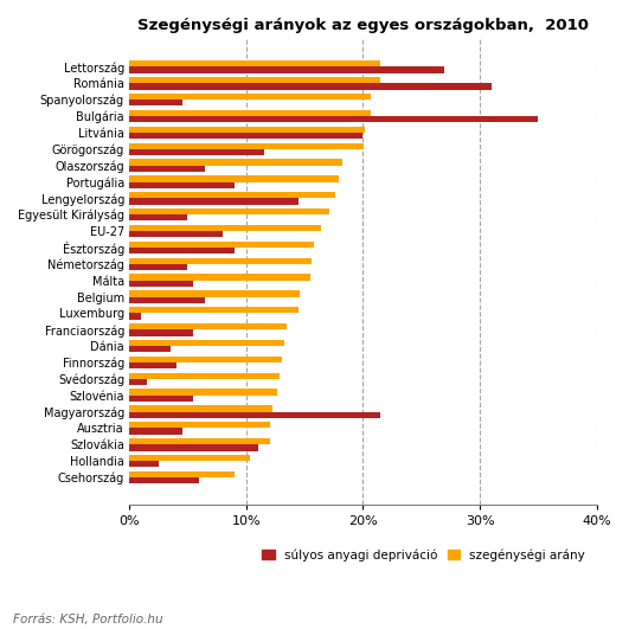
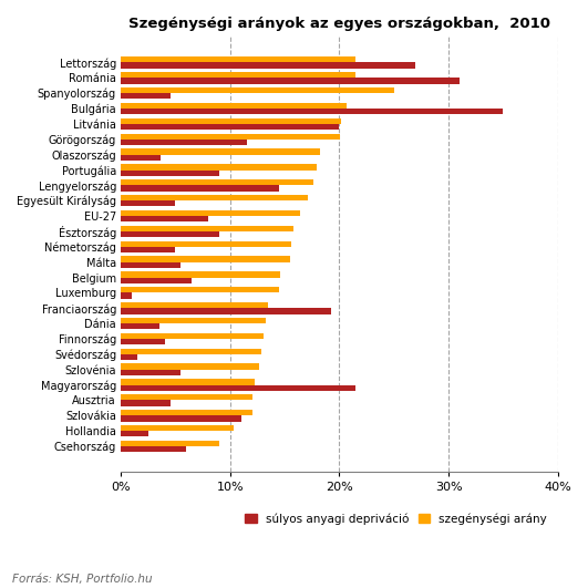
szegénységi arány/Spanyolország: 20.7% -> 25.0%
súlyos anyagi depriváció/Olaszország: 6.5% -> 3.6%
súlyos anyagi depriváció/Franciaország: 5.5% -> 19.2%
